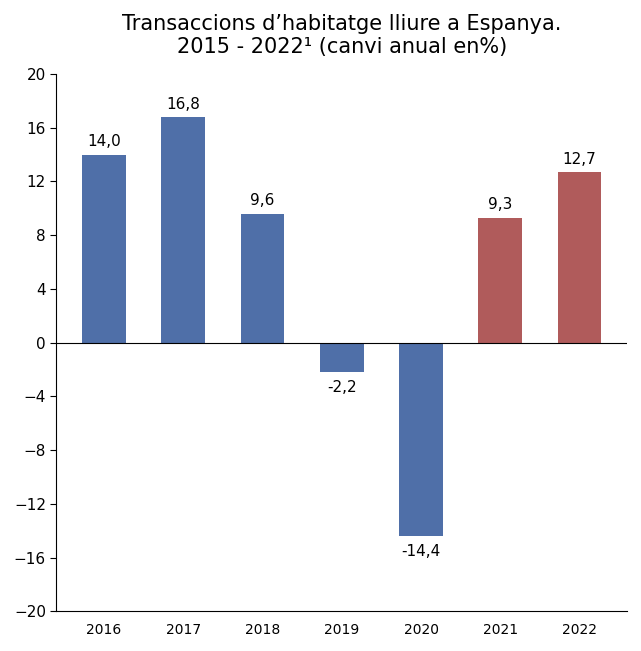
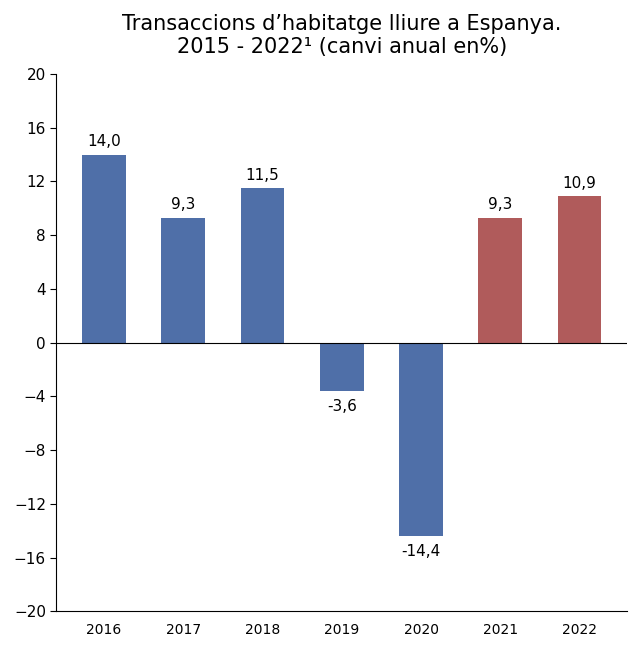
2017: 16,8 -> 9,3
2018: 9,6 -> 11,5
2019: -2,2 -> -3,6
2022: 12,7 -> 10,9
